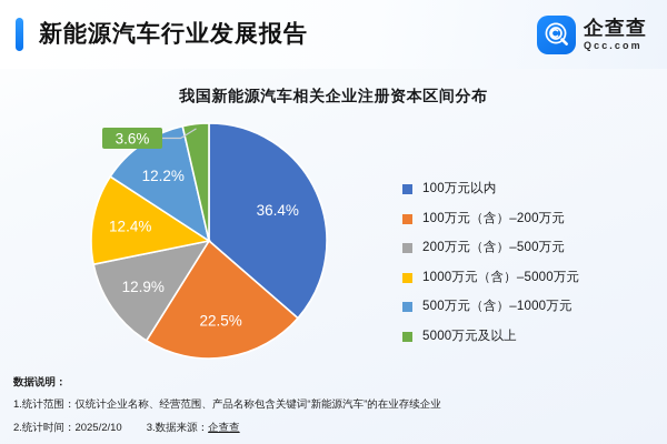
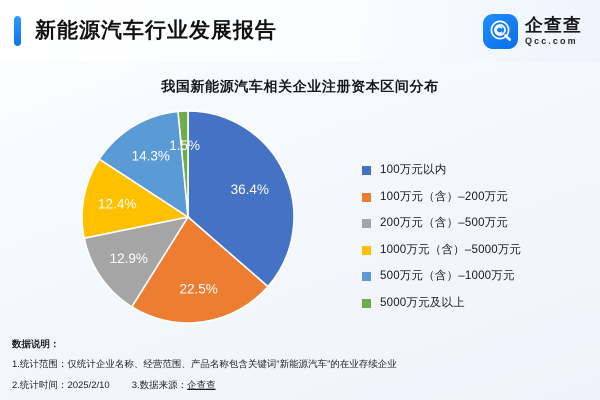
500万元（含）–1000万元: 12.2% -> 14.3%
5000万元及以上: 3.6% -> 1.5%
